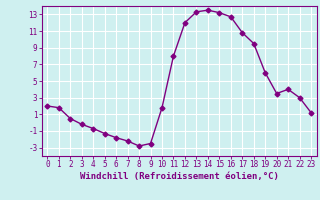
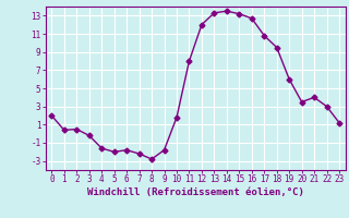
1: 1.8 -> 0.4
4: -0.7 -> -1.6
5: -1.3 -> -2.0
9: -2.5 -> -1.8
